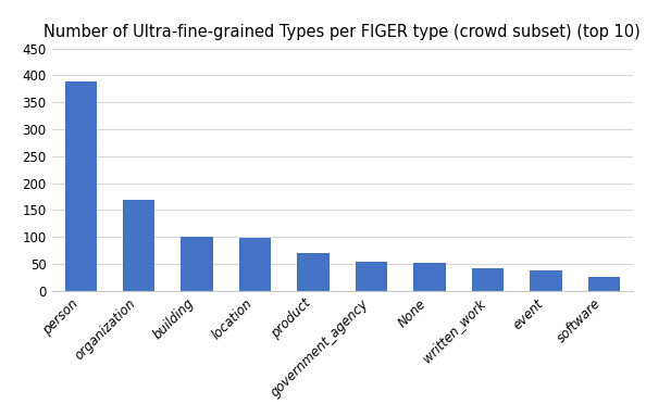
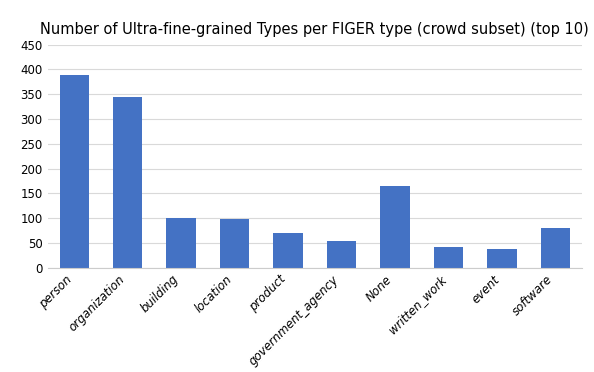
organization: 170 -> 345
None: 52 -> 165
software: 25 -> 80
